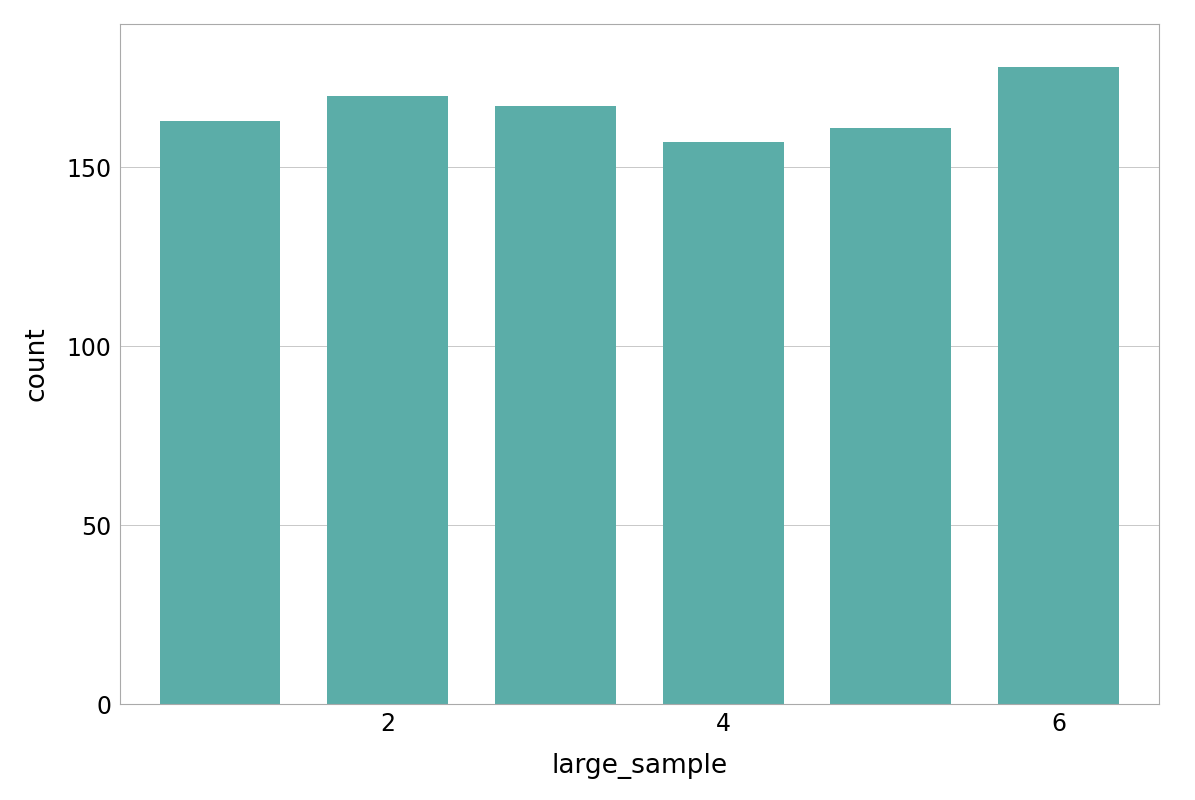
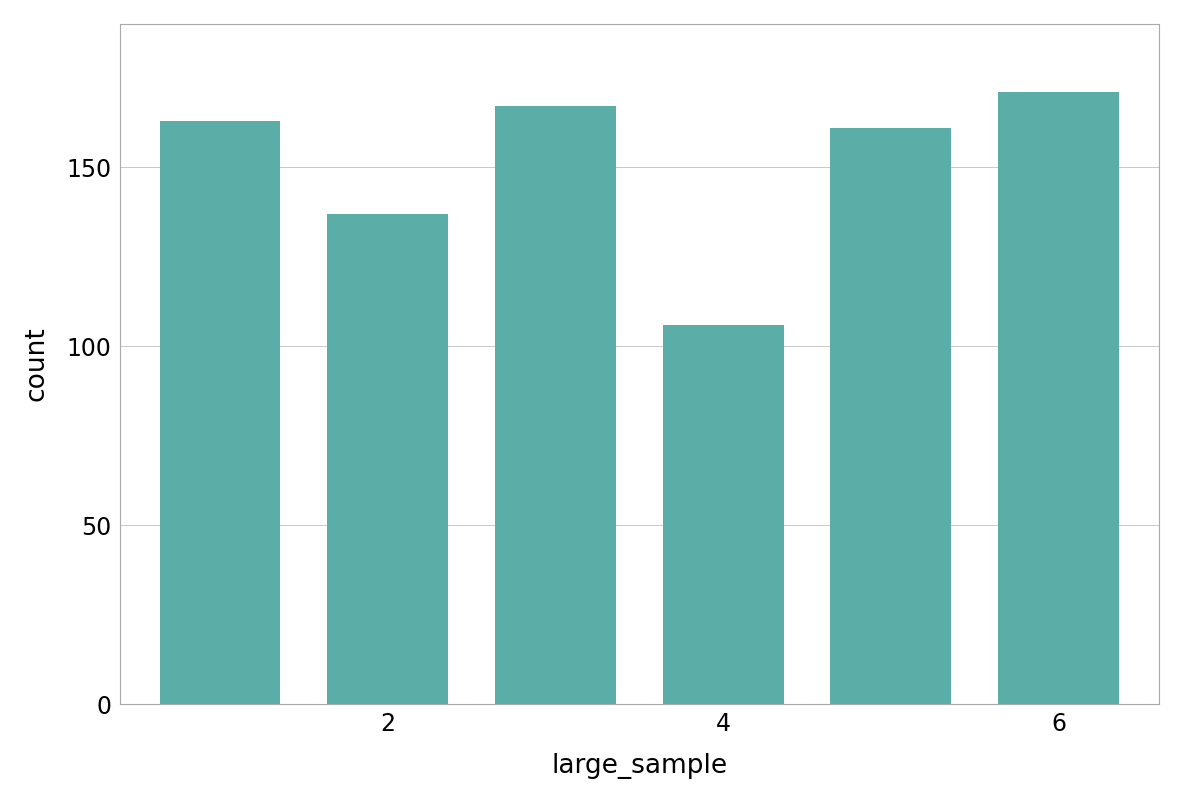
2: 170 -> 137
4: 157 -> 106
6: 178 -> 171
